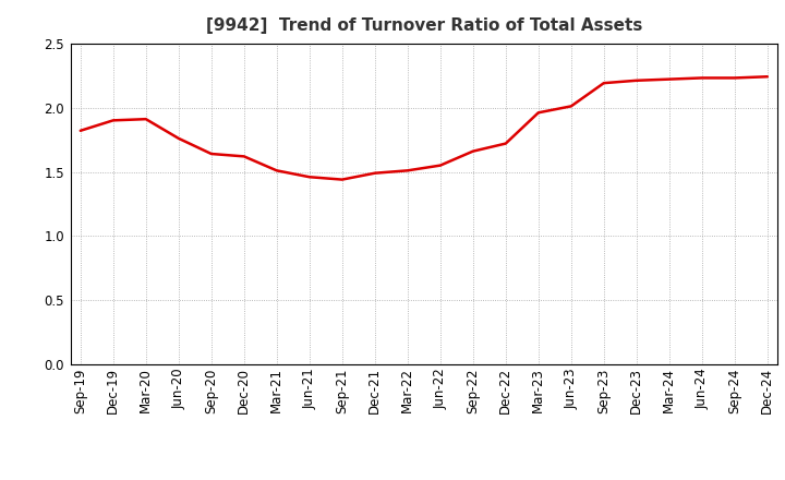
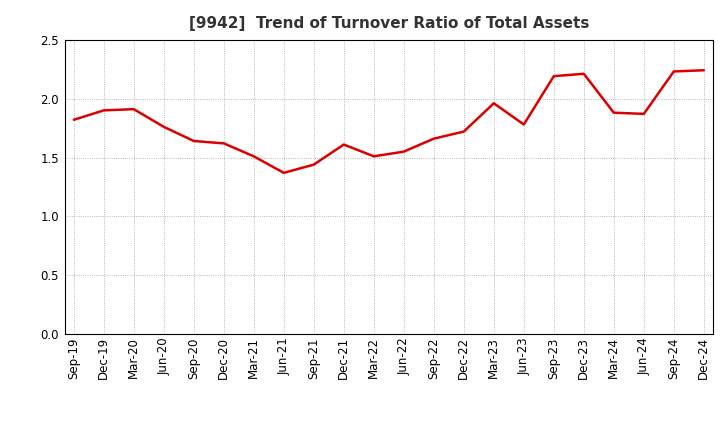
Jun-21: 1.46 -> 1.37
Dec-21: 1.49 -> 1.61
Jun-23: 2.01 -> 1.78
Mar-24: 2.22 -> 1.88
Jun-24: 2.23 -> 1.87
